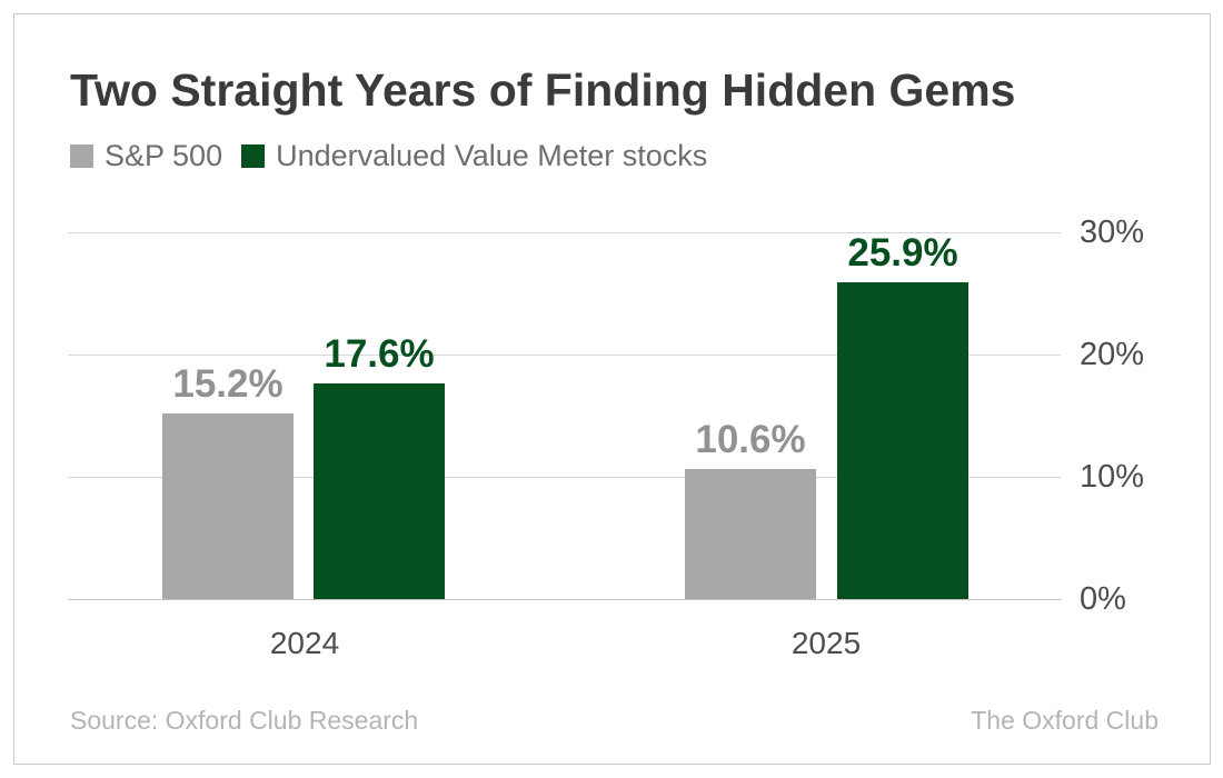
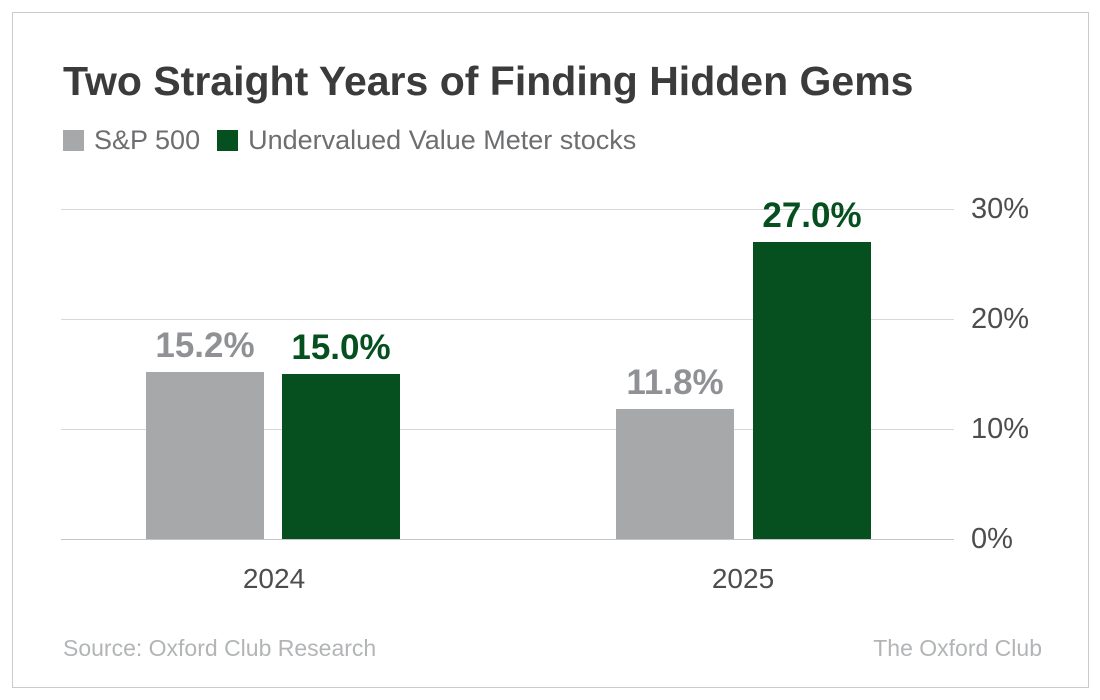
Undervalued Value Meter stocks/2024: 17.6% -> 15.0%
S&P 500/2025: 10.6% -> 11.8%
Undervalued Value Meter stocks/2025: 25.9% -> 27.0%
